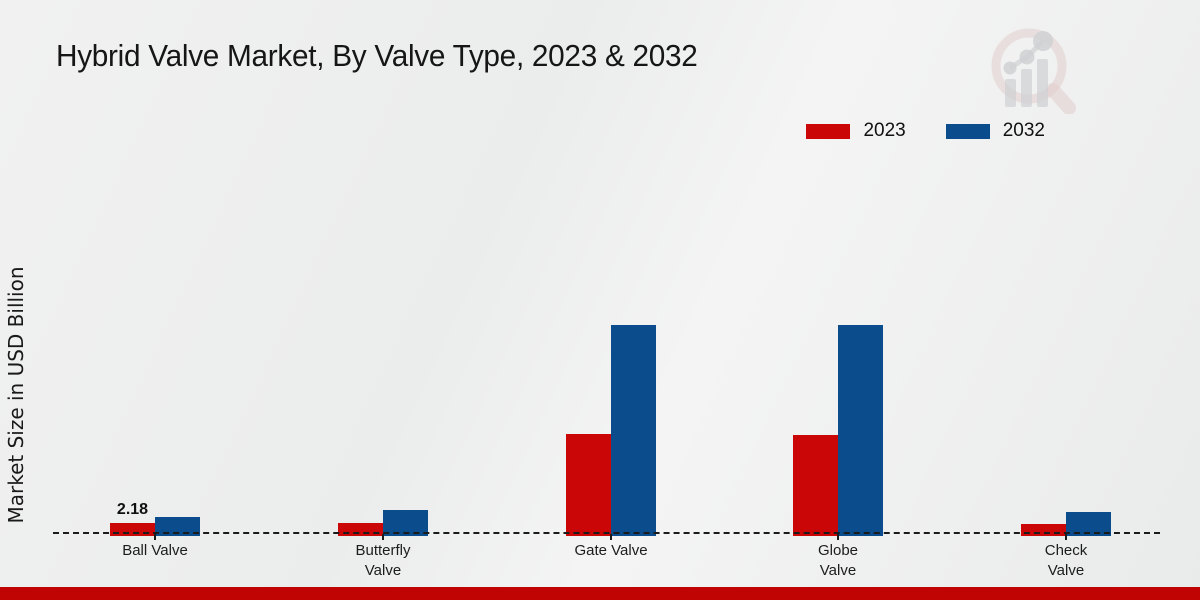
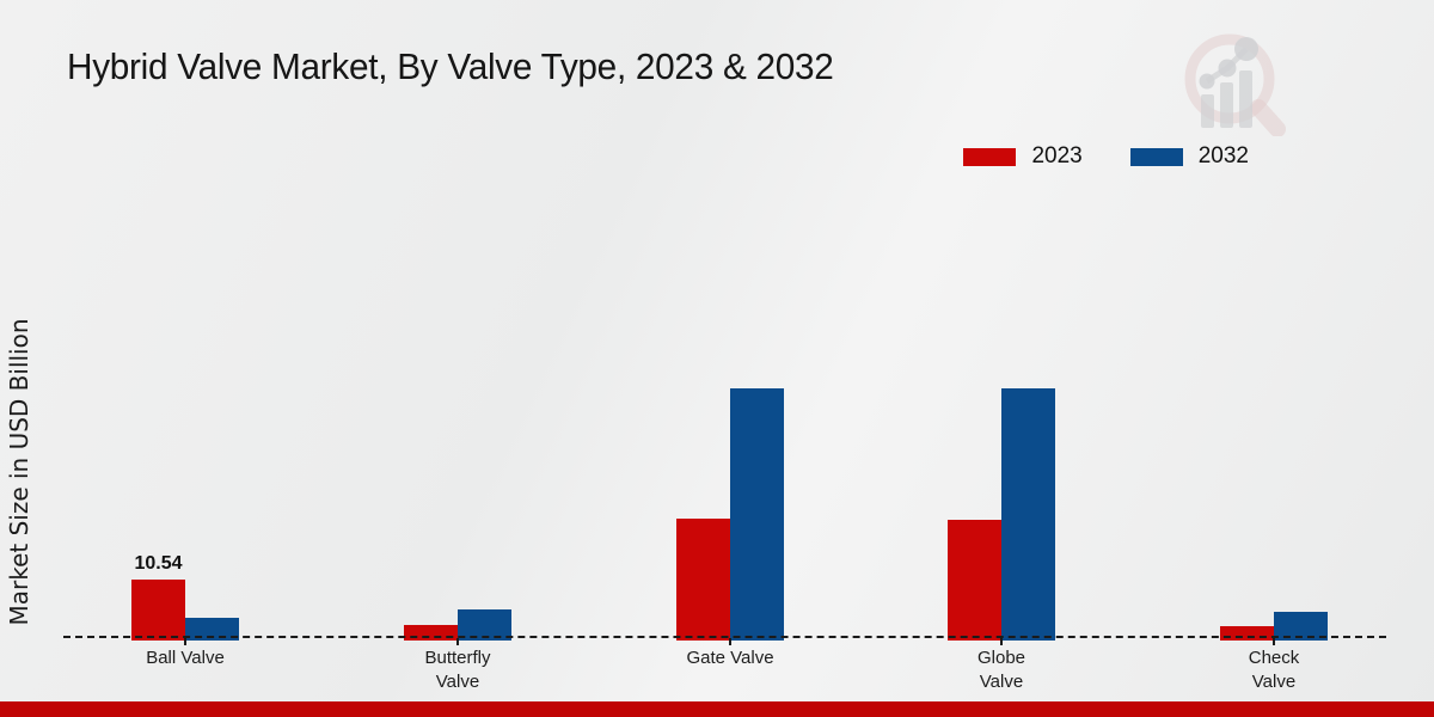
2023/Ball Valve: 2.18 -> 10.54
